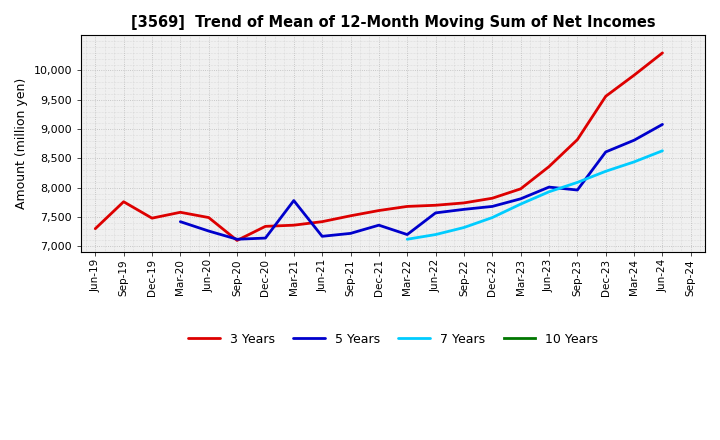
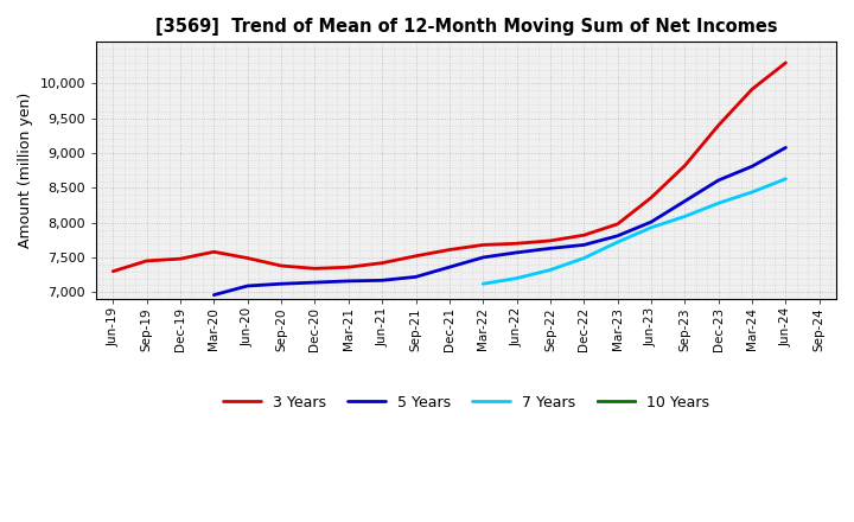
3 Years/Sep-19: 7,760 -> 7,450
5 Years/Mar-20: 7,420 -> 6,960
5 Years/Jun-20: 7,260 -> 7,090
3 Years/Sep-20: 7,100 -> 7,380
5 Years/Mar-21: 7,780 -> 7,160
5 Years/Mar-22: 7,200 -> 7,500
5 Years/Sep-23: 7,960 -> 8,310
3 Years/Dec-23: 9,560 -> 9,400
